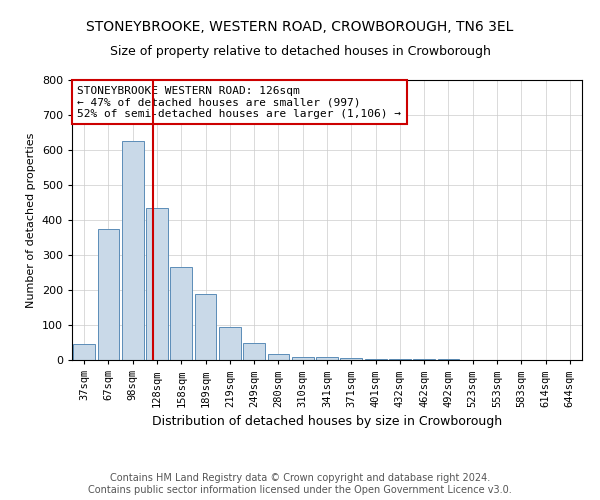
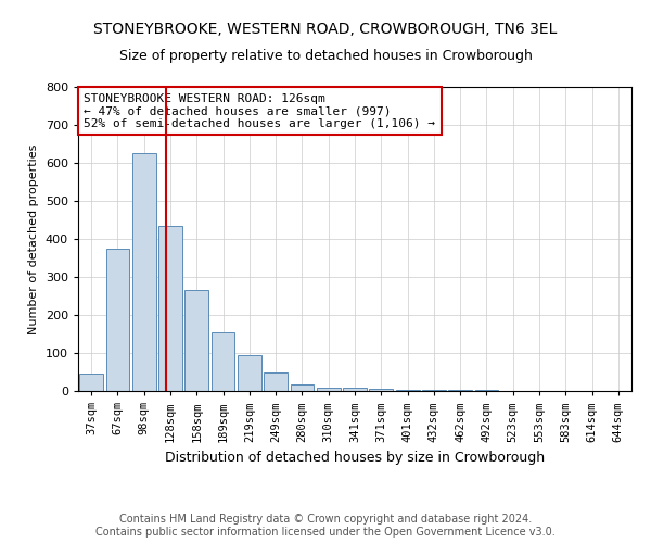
189sqm: 190 -> 155
